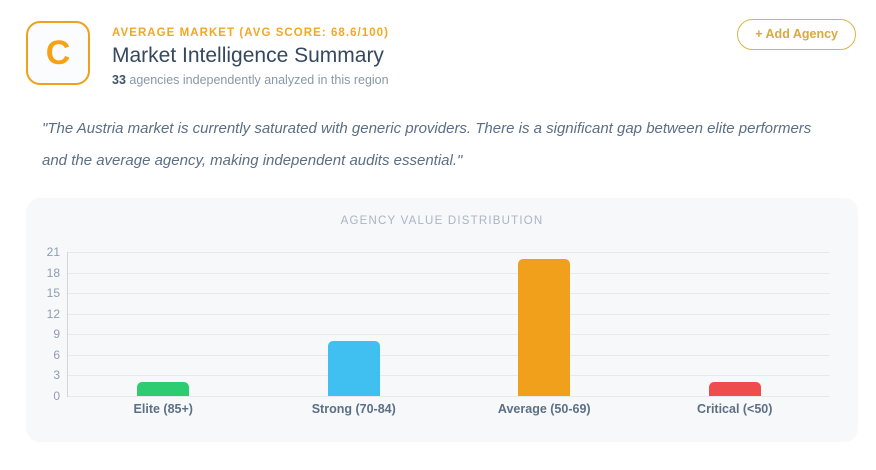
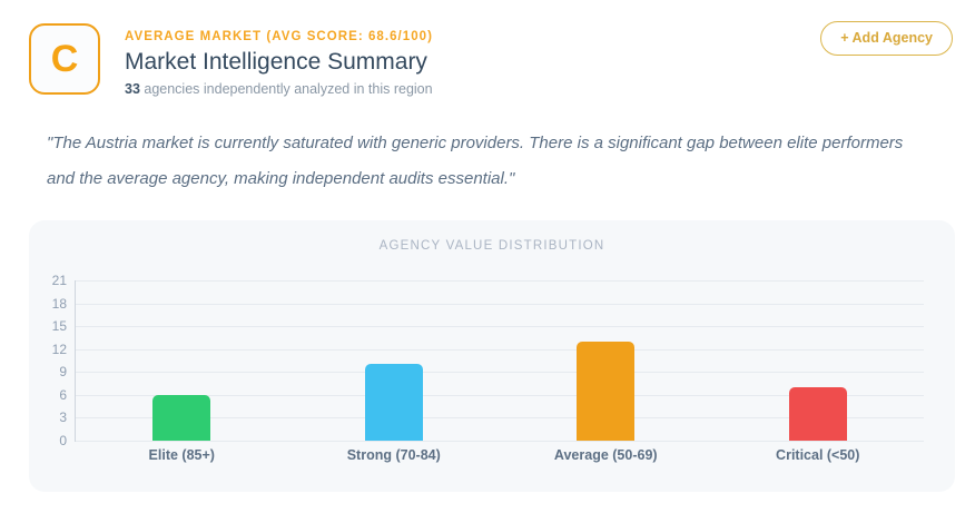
Elite (85+): 2 -> 6
Strong (70-84): 8 -> 10
Average (50-69): 20 -> 13
Critical (<50): 2 -> 7
